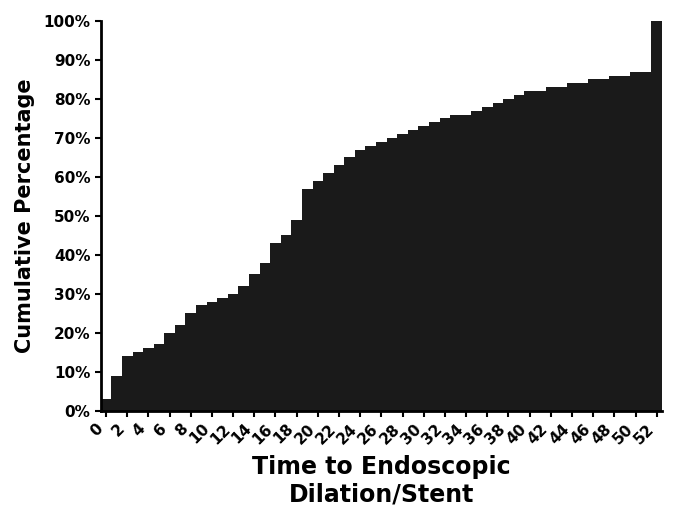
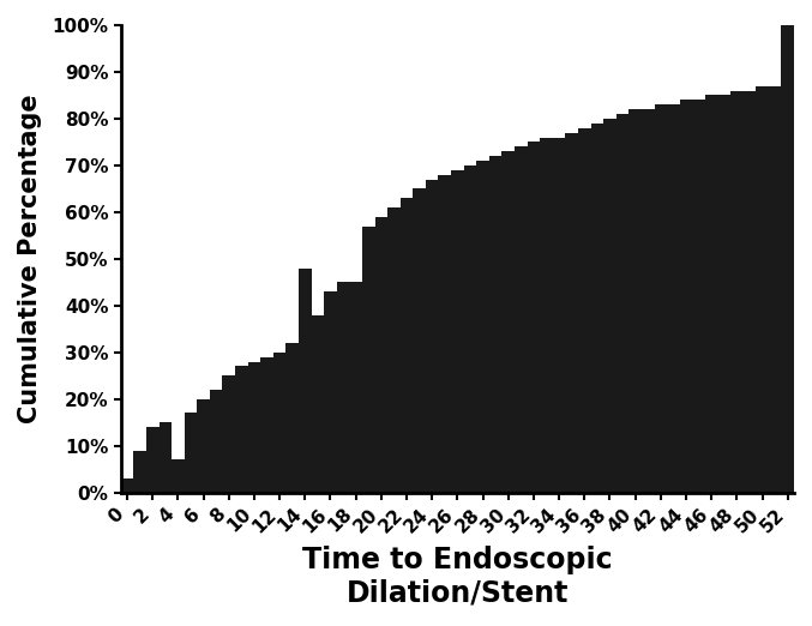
4: 16% -> 7%
14: 35% -> 48%
18: 49% -> 45%
